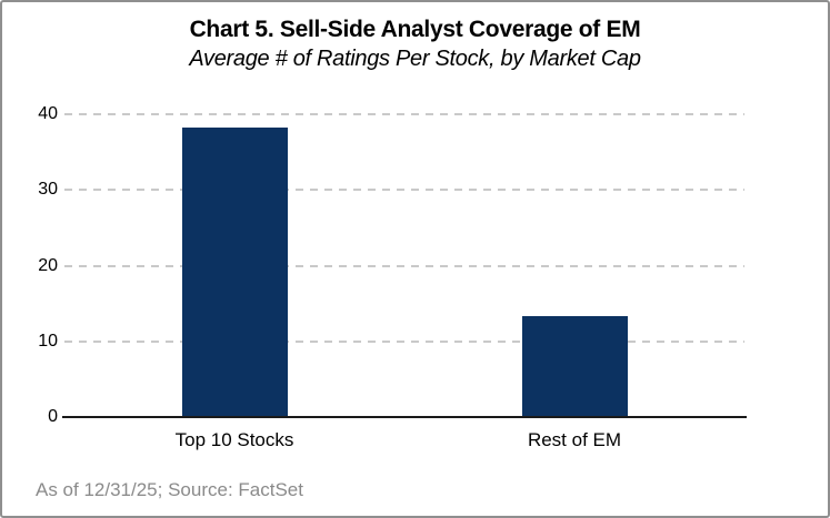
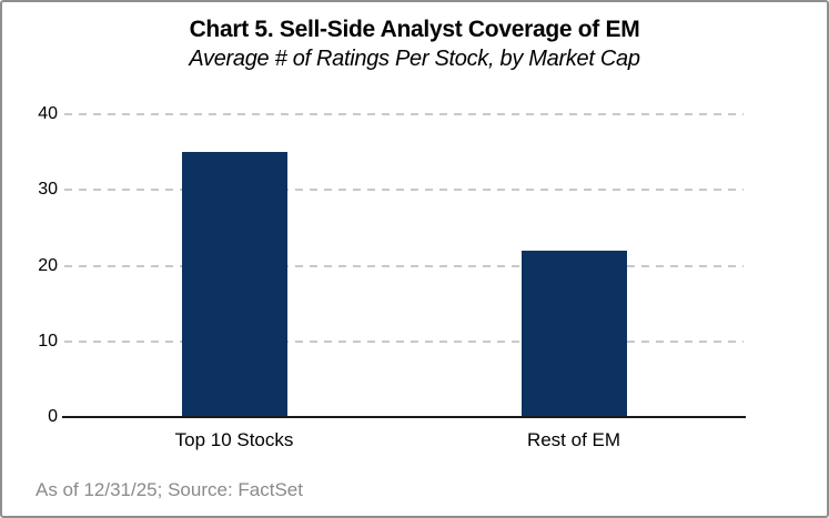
Top 10 Stocks: 38 -> 35
Rest of EM: 13 -> 22
